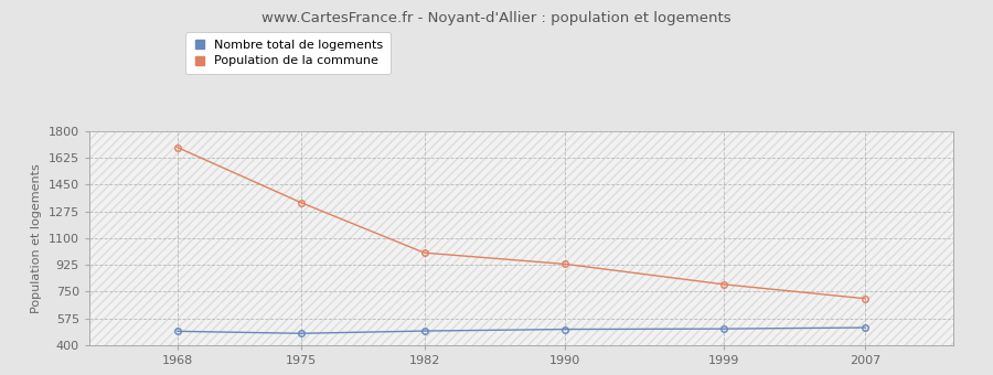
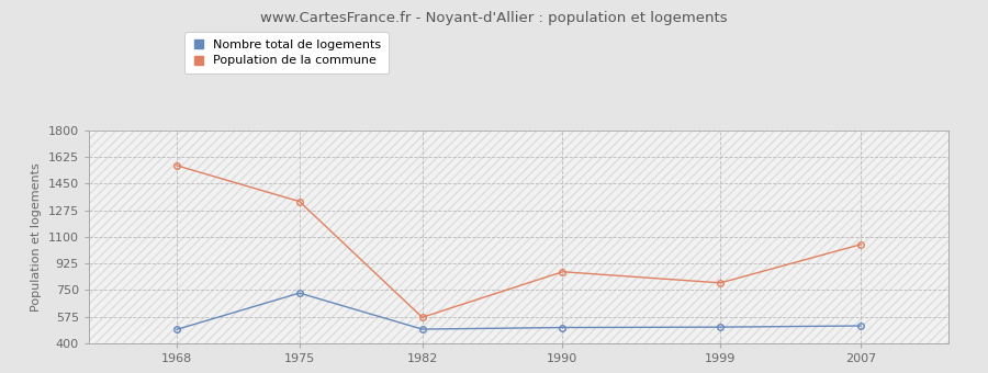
Population de la commune/1968: 1690 -> 1570
Nombre total de logements/1975: 480 -> 730
Population de la commune/1982: 1000 -> 570
Population de la commune/1990: 930 -> 870
Population de la commune/2007: 700 -> 1050
